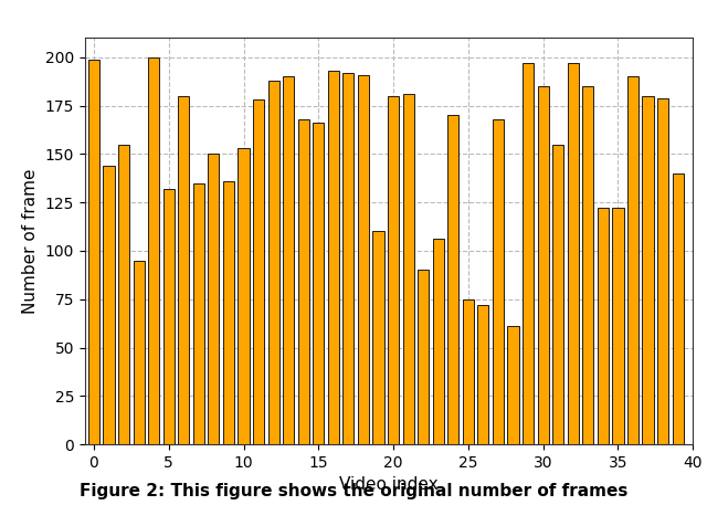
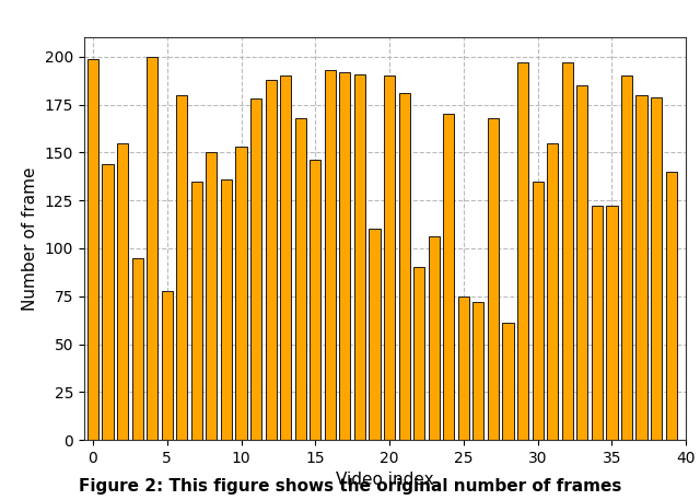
5: 132 -> 78
15: 166 -> 146
20: 180 -> 190
30: 185 -> 135
